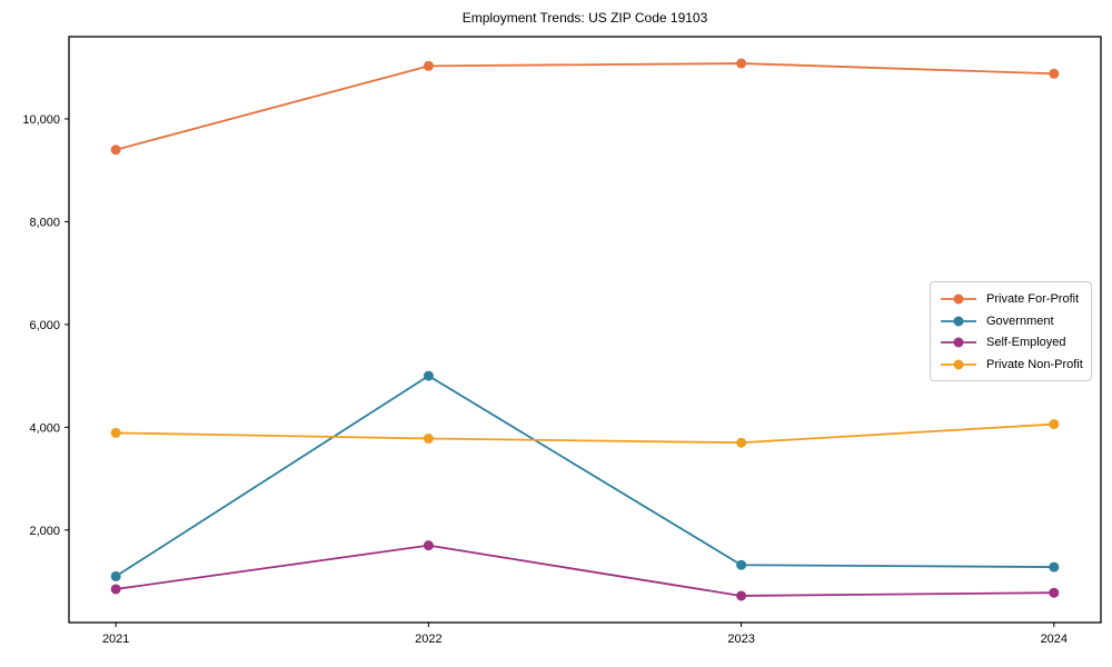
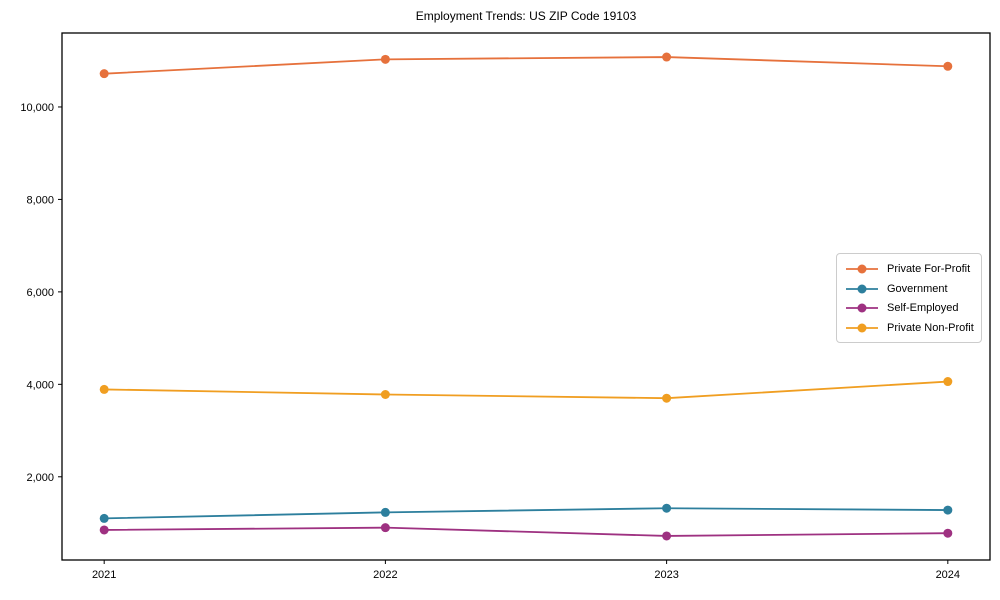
Private For-Profit/2021: 9400 -> 10700
Government/2022: 5000 -> 1200
Self-Employed/2022: 1700 -> 900
